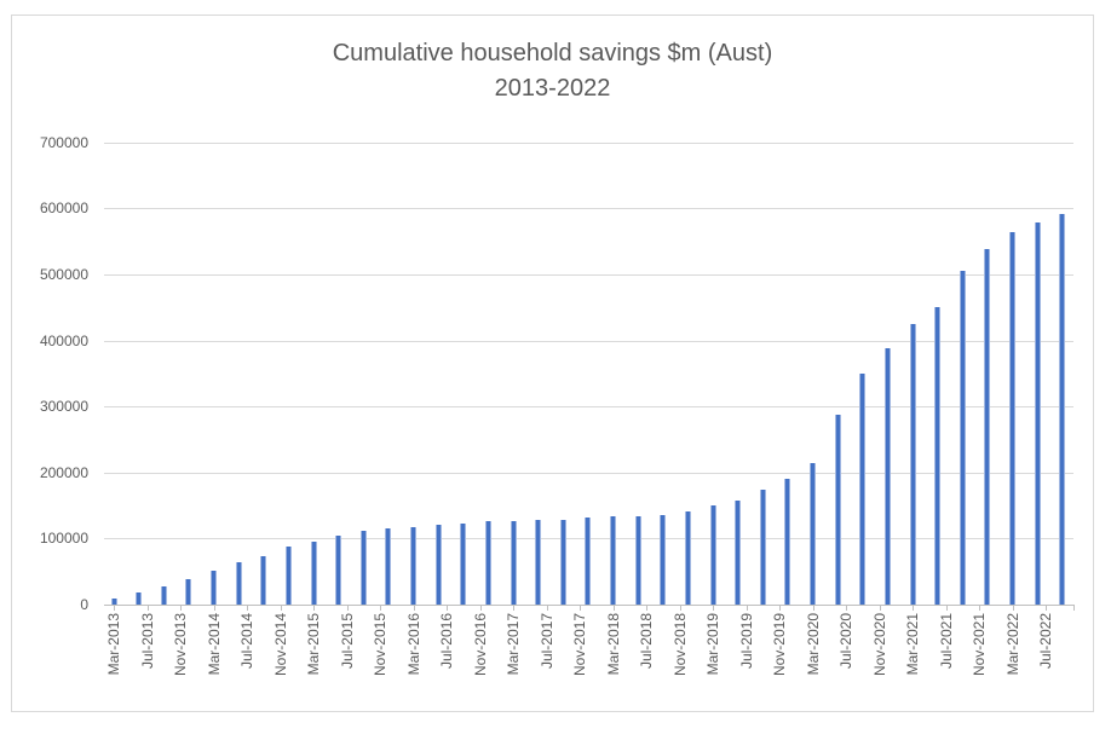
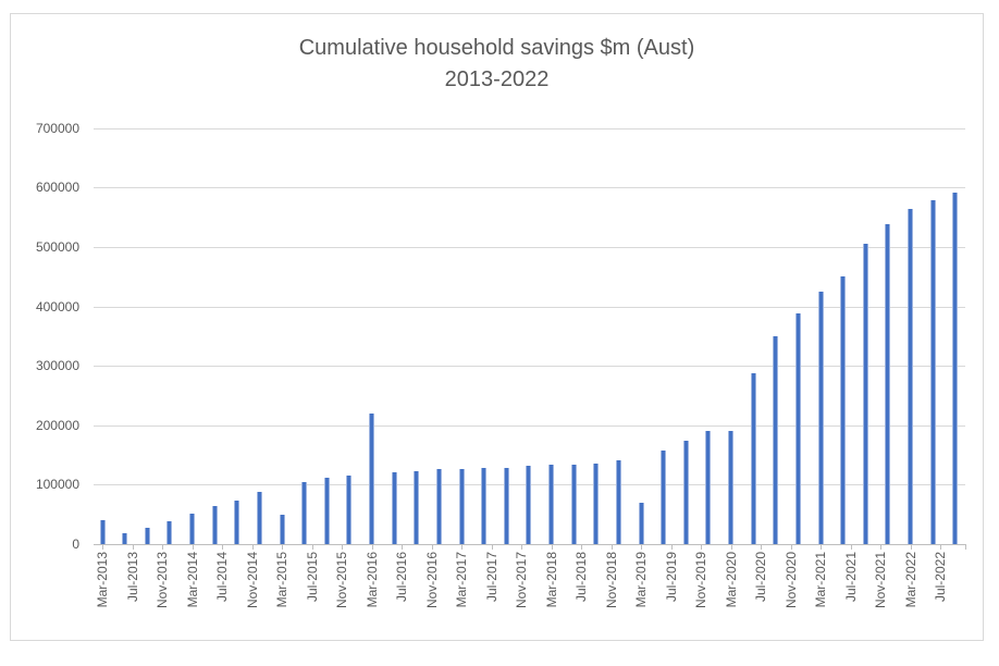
Mar-2013: 10000 -> 40000
Mar-2015: 100000 -> 50000
Mar-2016: 120000 -> 220000
Mar-2019: 150000 -> 70000
Mar-2020: 210000 -> 190000
